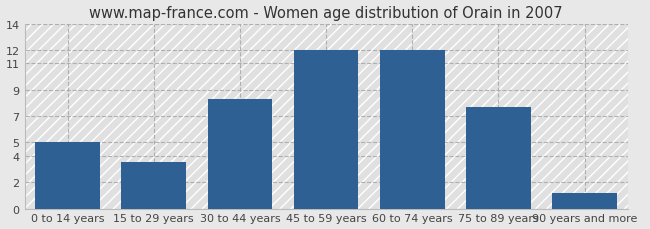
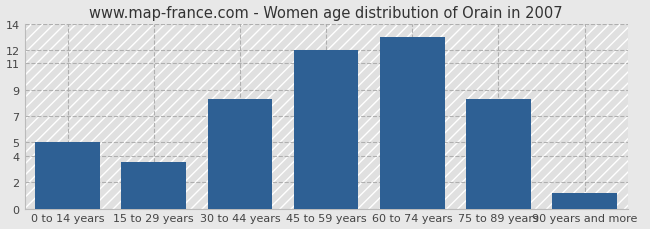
60 to 74 years: 12.0 -> 13.0
75 to 89 years: 7.7 -> 8.3
